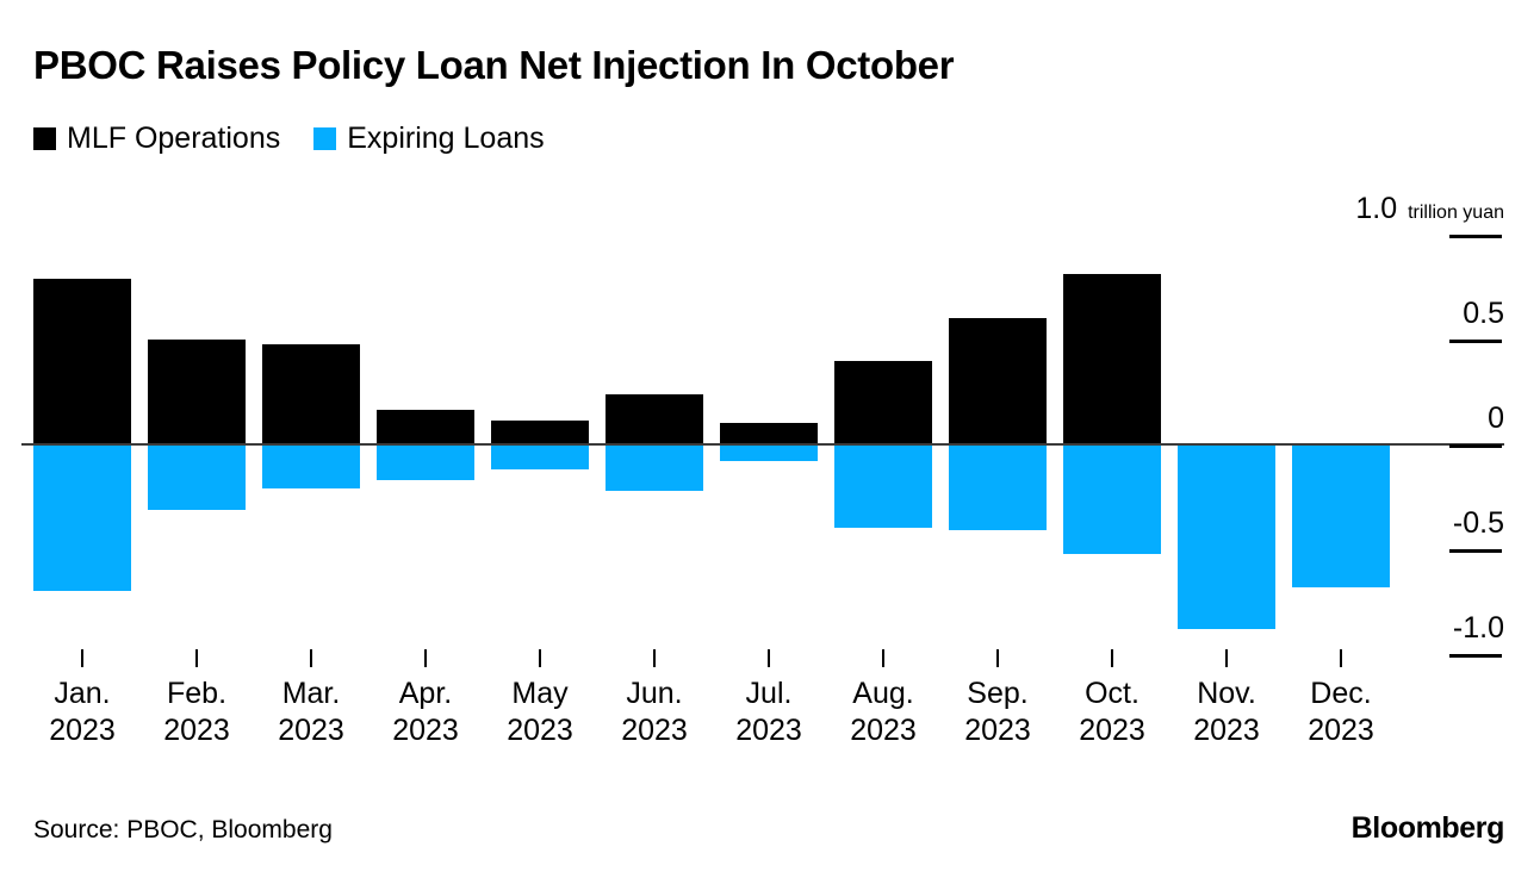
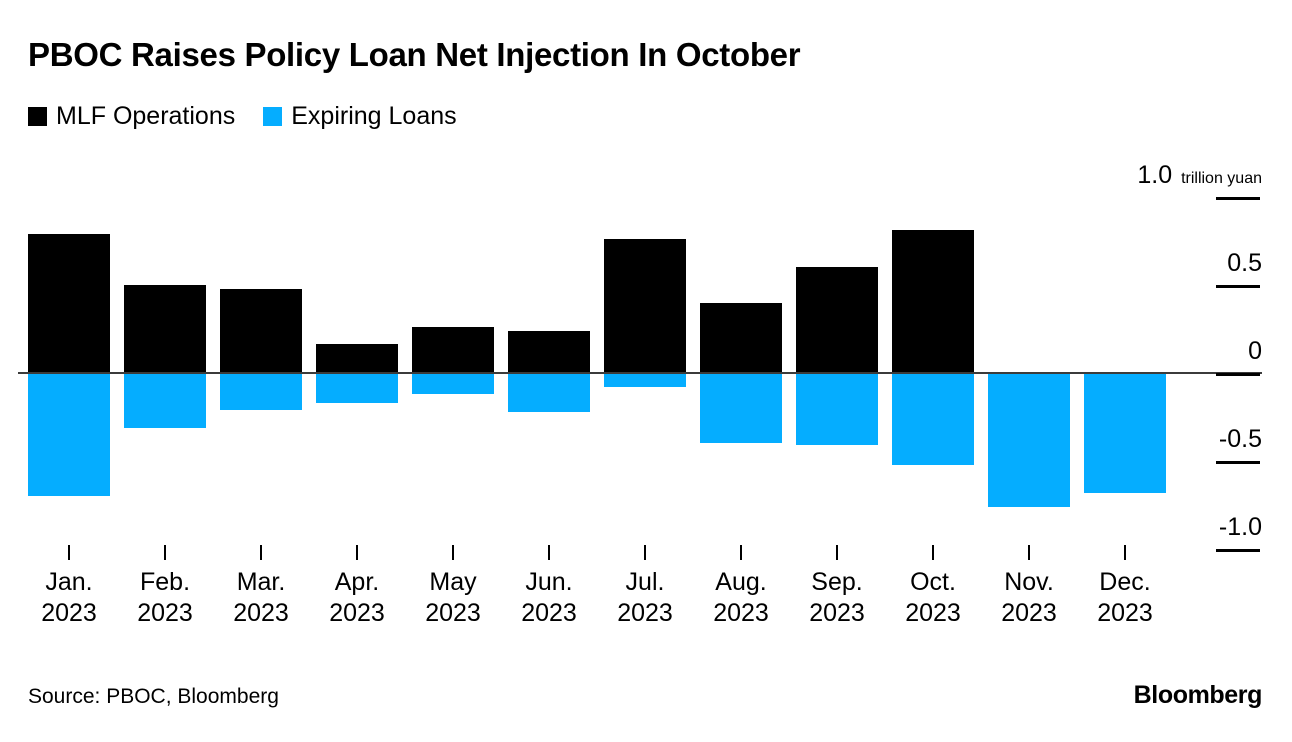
MLF Operations/May 2023: 0.12 -> 0.26
MLF Operations/Jul. 2023: 0.10 -> 0.76
Expiring Loans/Nov. 2023: -0.88 -> -0.76
